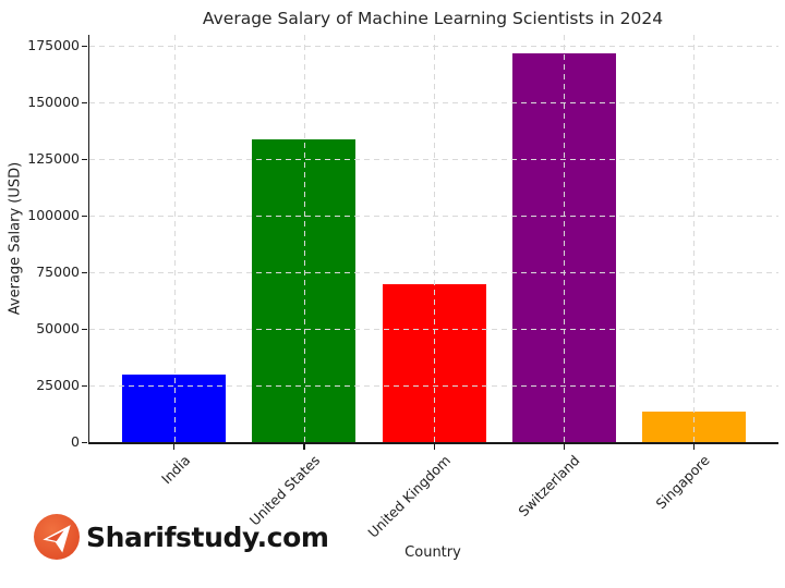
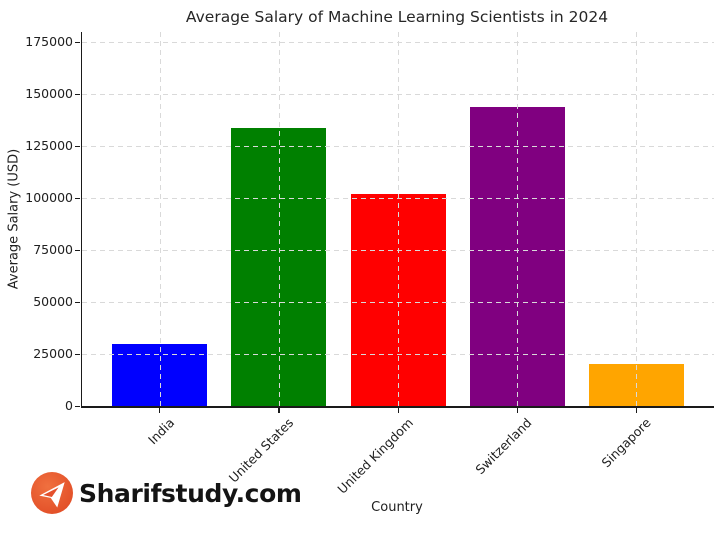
United Kingdom: 70000 -> 102000
Switzerland: 172000 -> 144000
Singapore: 14000 -> 20000
